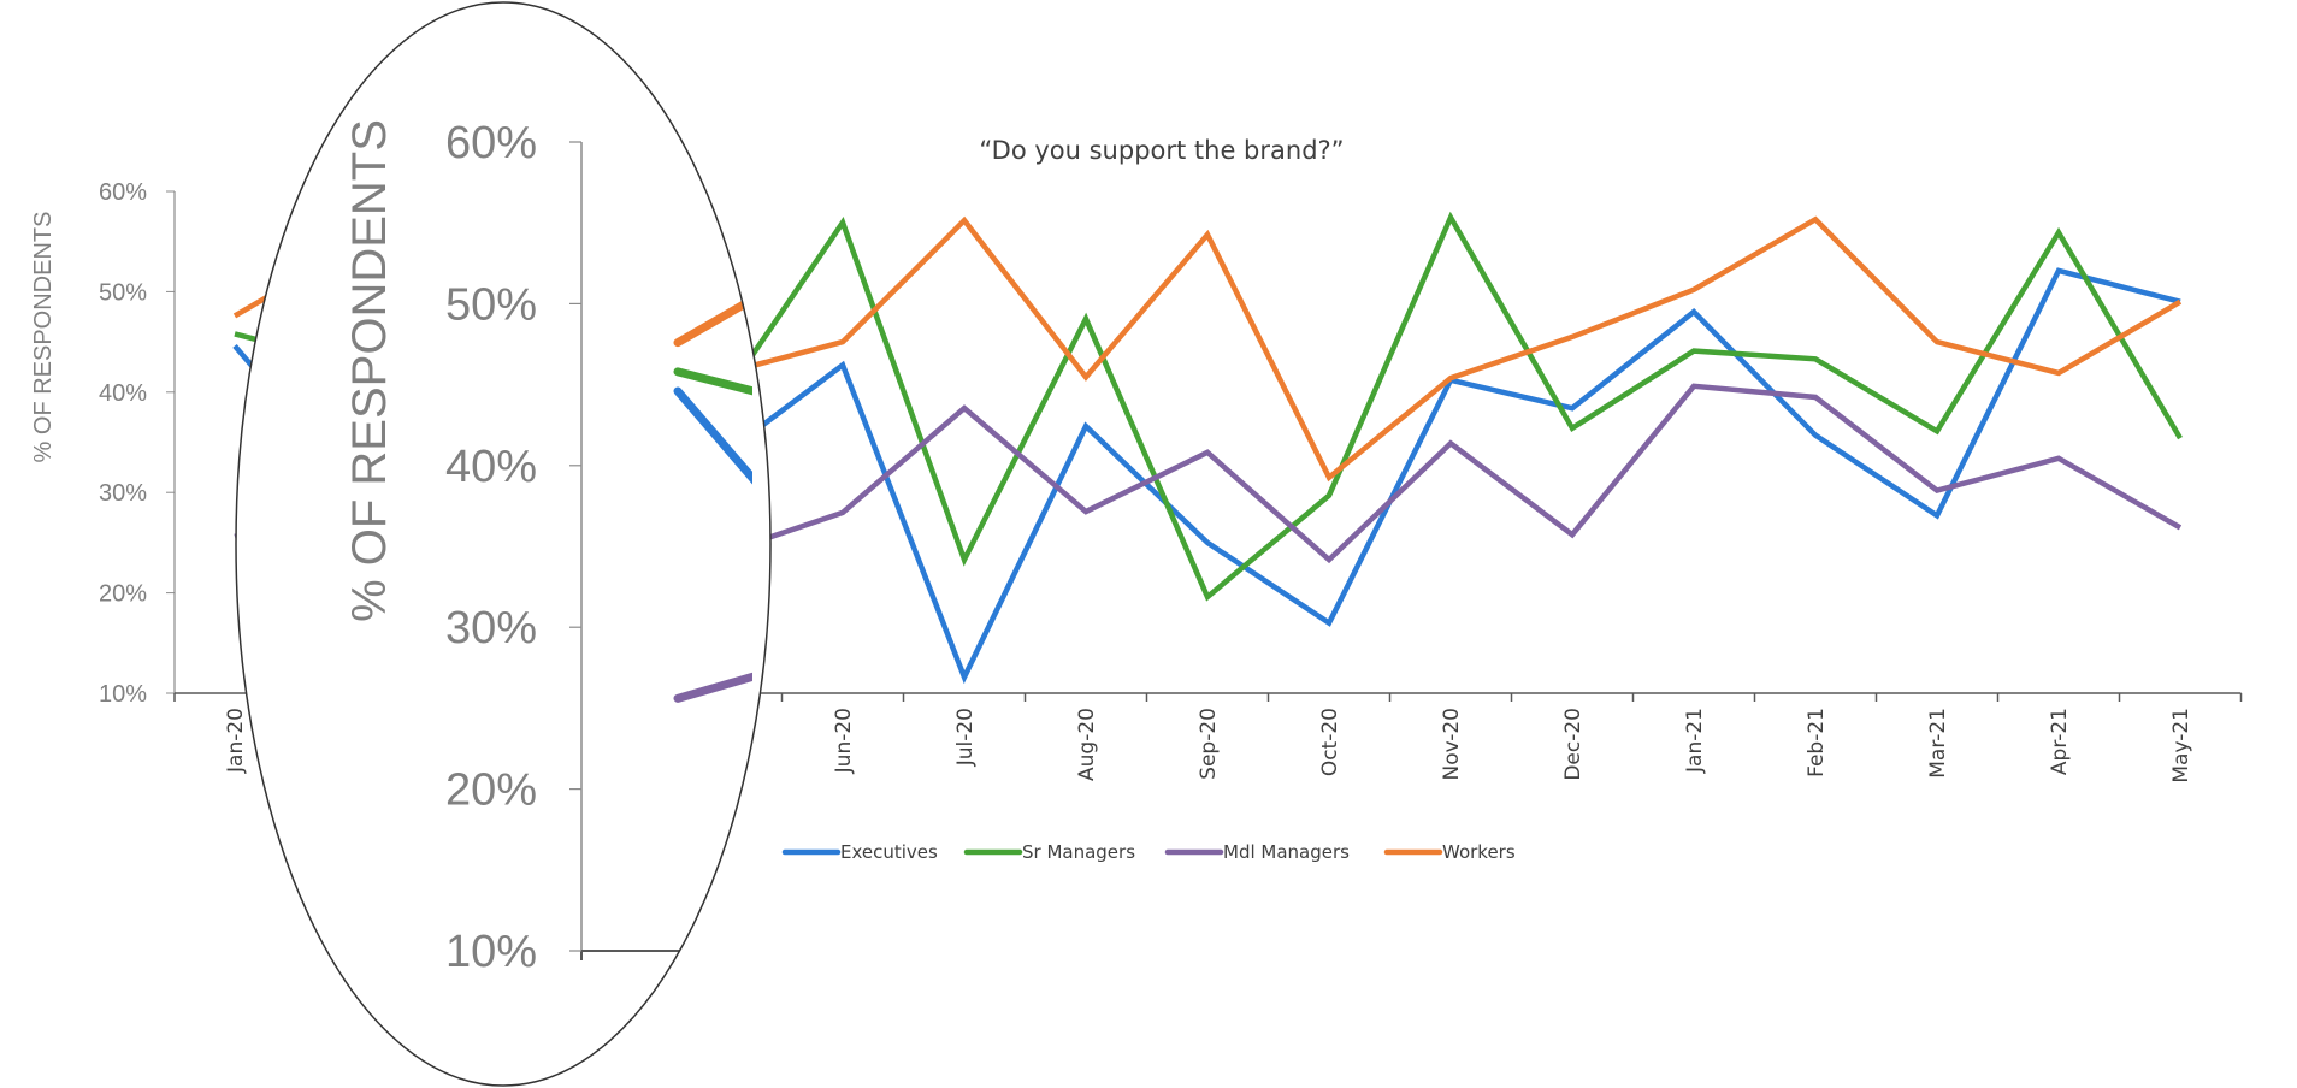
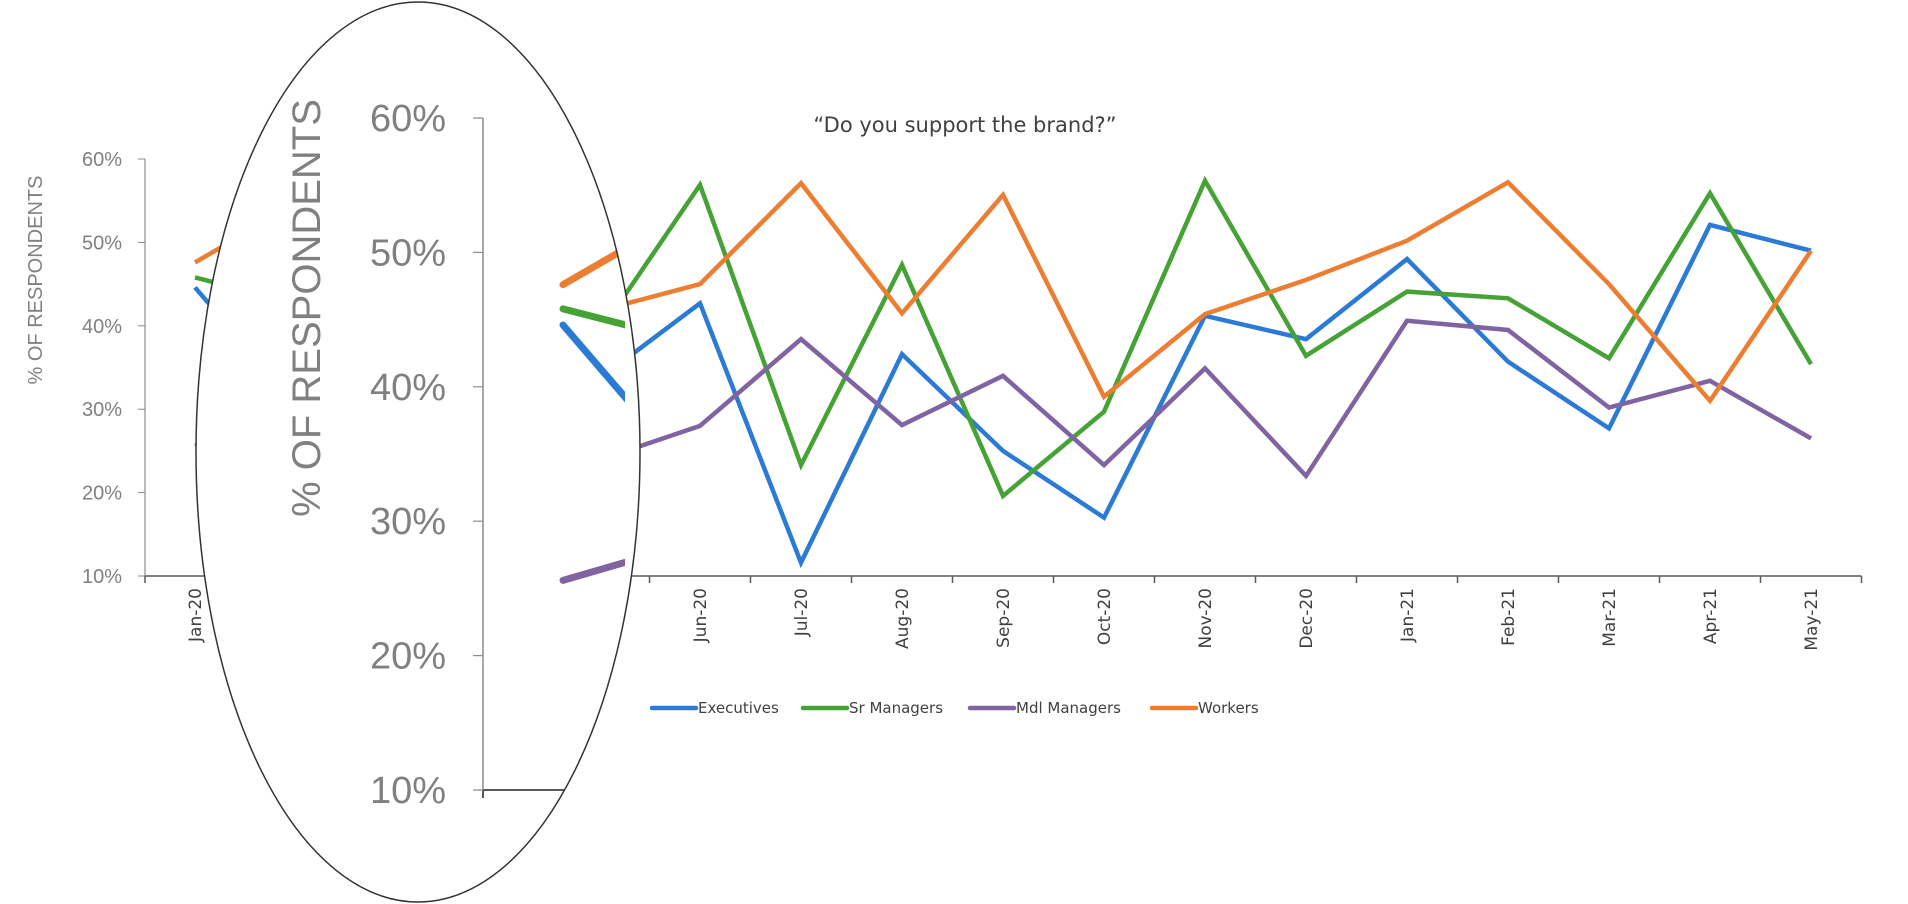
Mdl Managers/Dec-20: 26% -> 22%
Workers/Apr-21: 42% -> 31%
